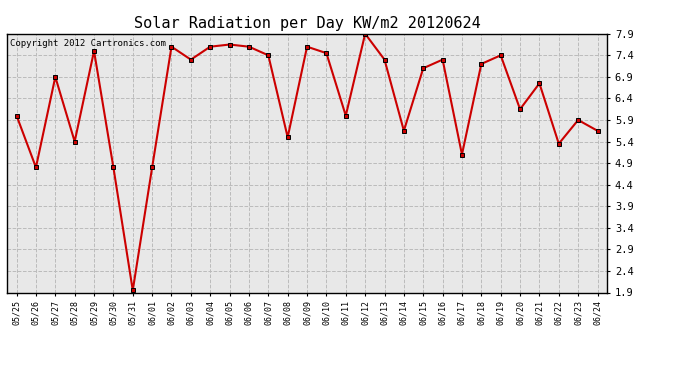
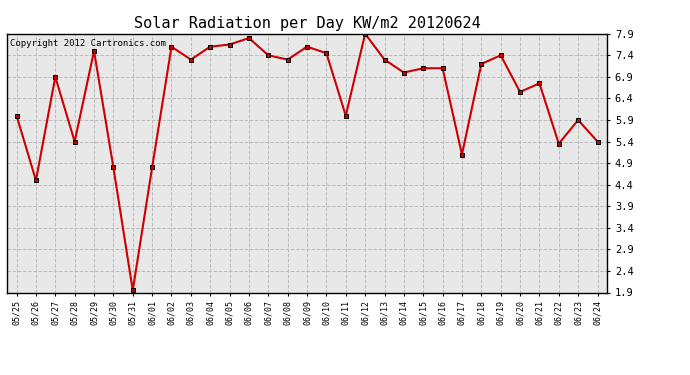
05/26: 4.80 -> 4.50
06/06: 7.60 -> 7.80
06/08: 5.50 -> 7.30
06/14: 5.65 -> 7.00
06/16: 7.30 -> 7.10
06/20: 6.15 -> 6.55
06/24: 5.65 -> 5.40
